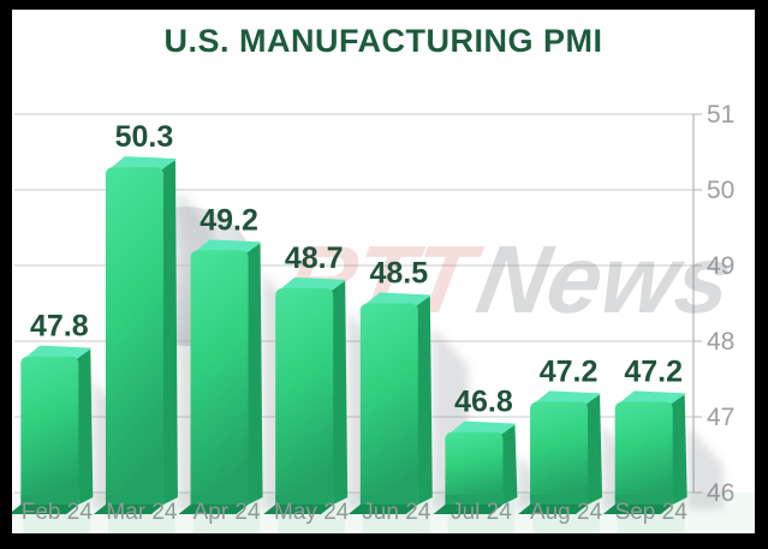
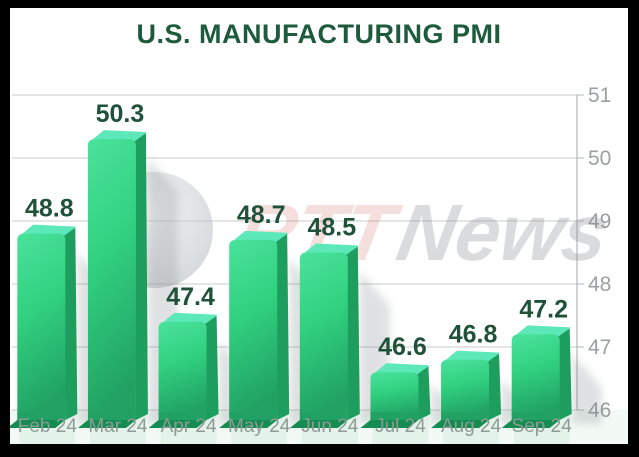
Feb 24: 47.8 -> 48.8
Apr 24: 49.2 -> 47.4
Jul 24: 46.8 -> 46.6
Aug 24: 47.2 -> 46.8
